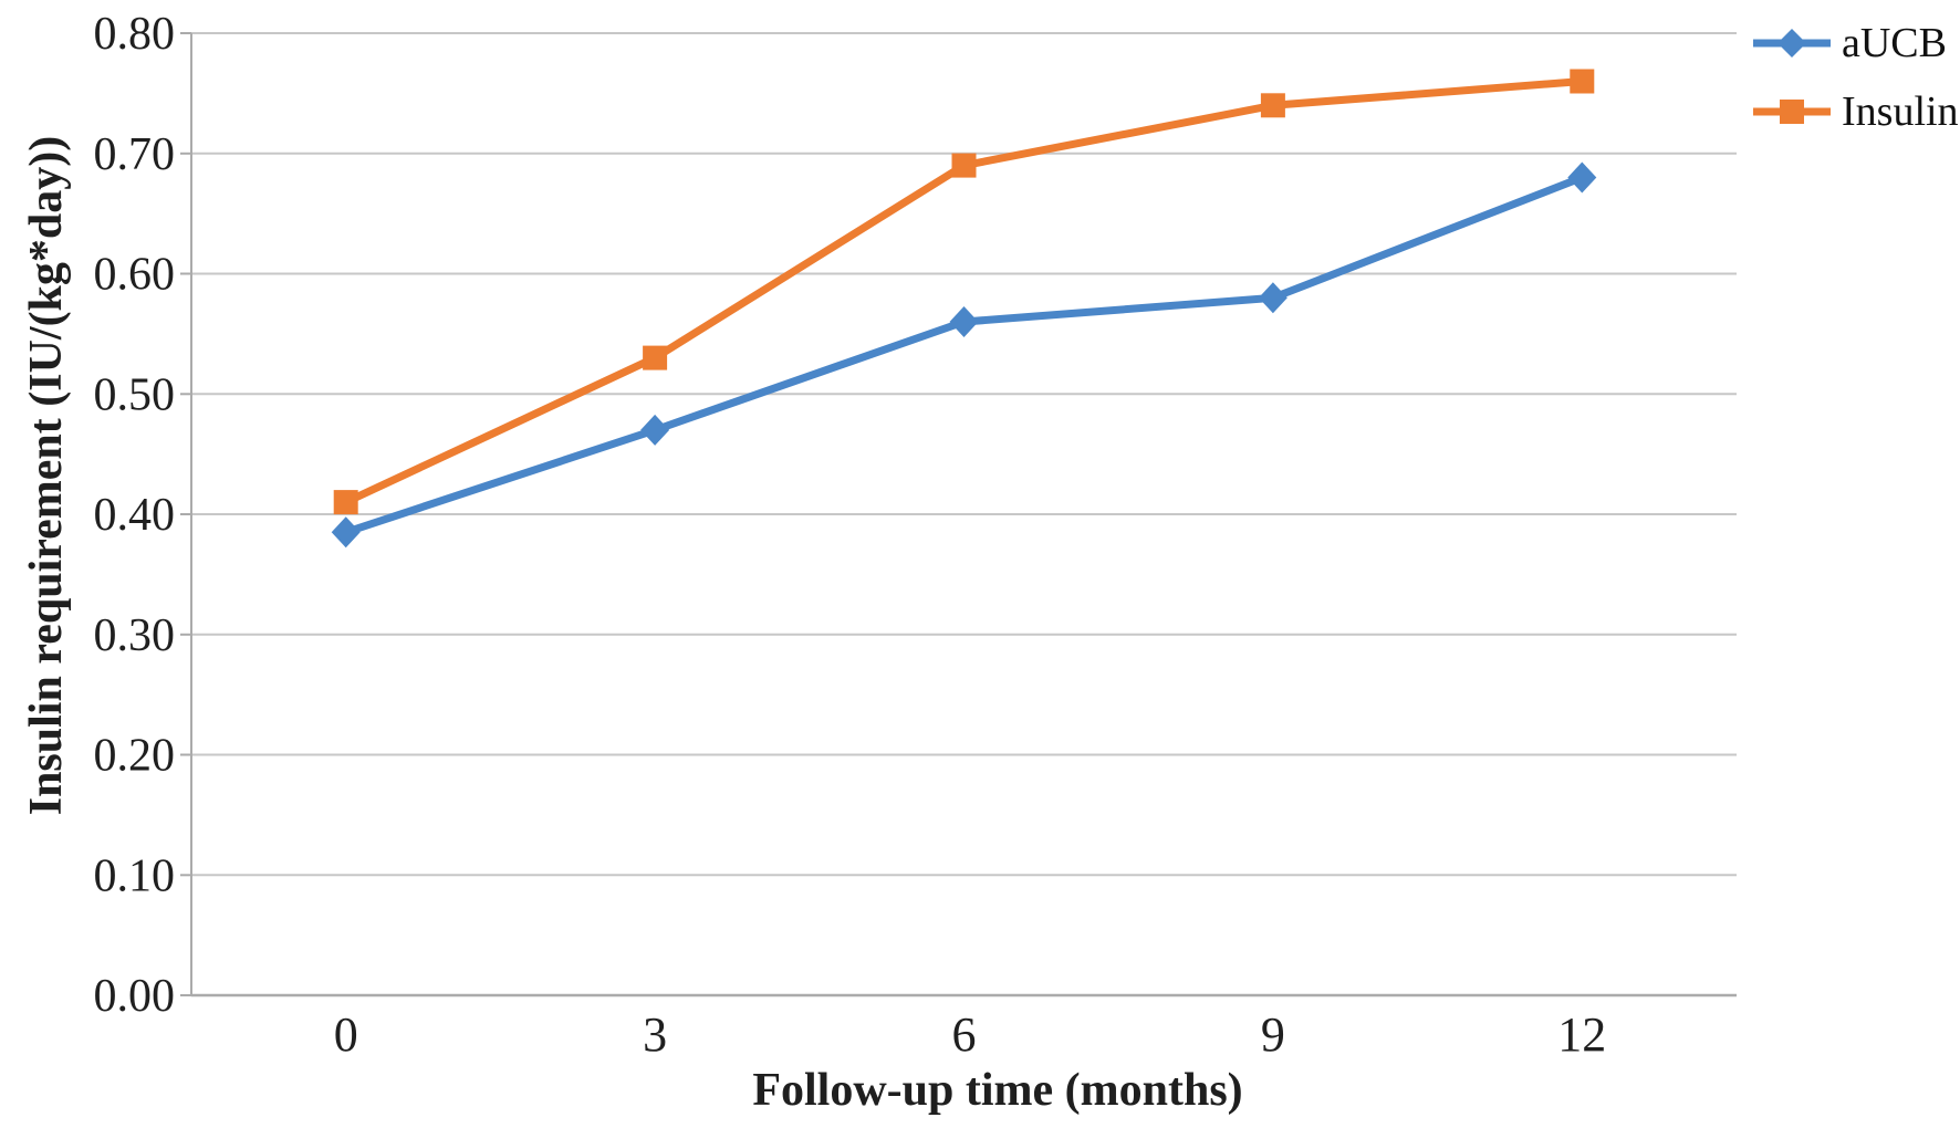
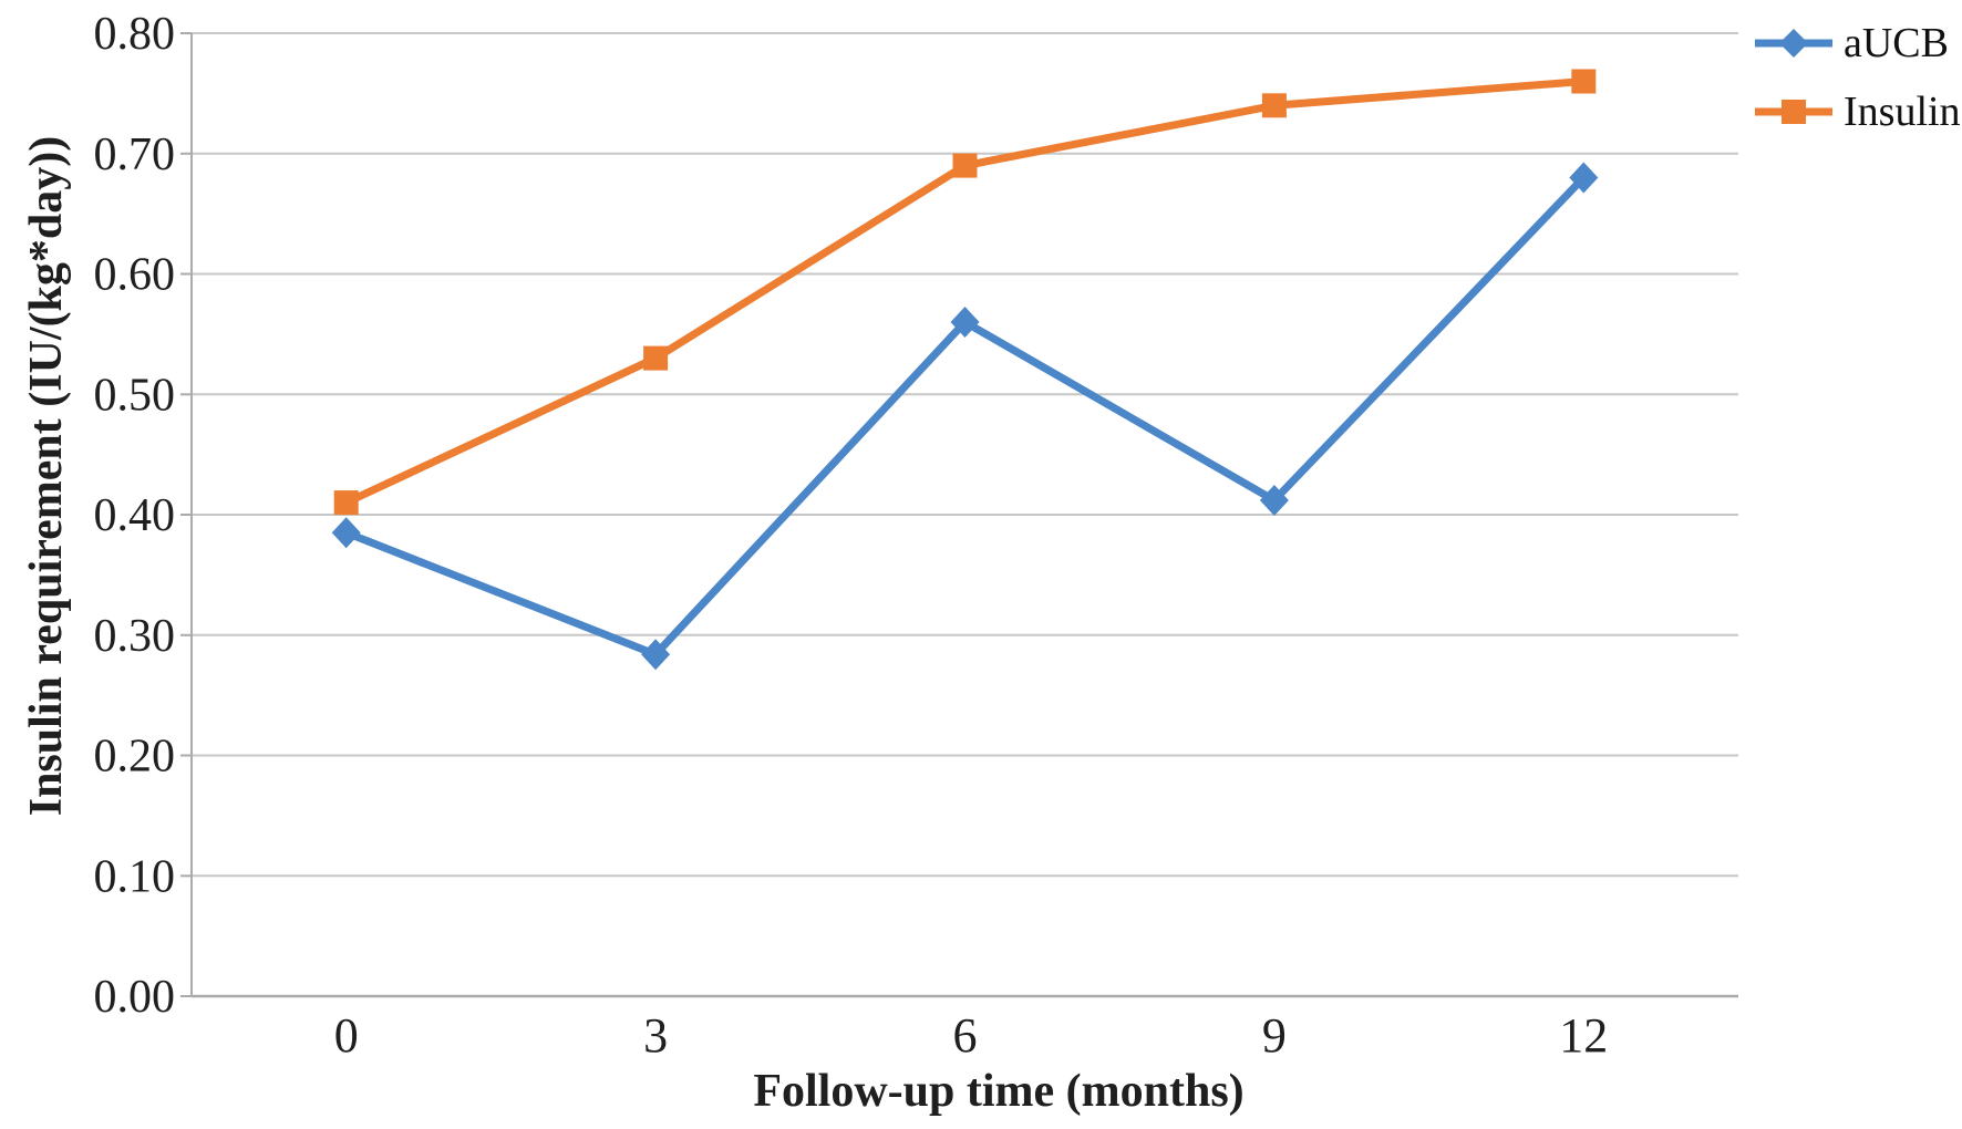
aUCB/3: 0.470 -> 0.284
aUCB/9: 0.580 -> 0.412
